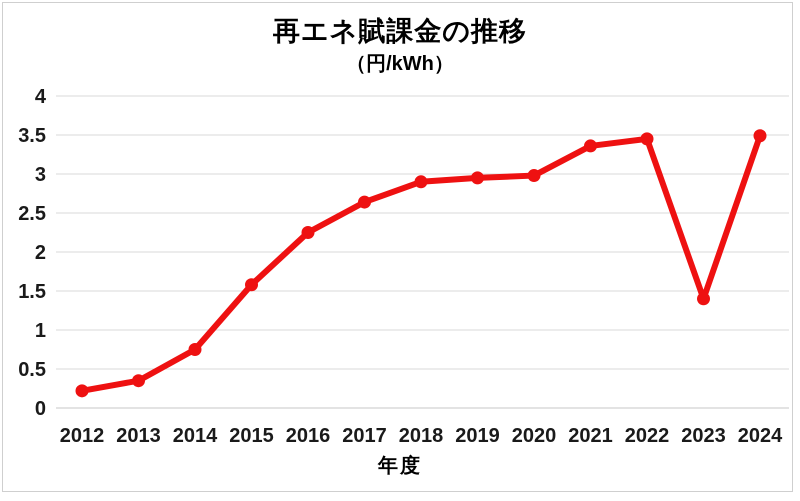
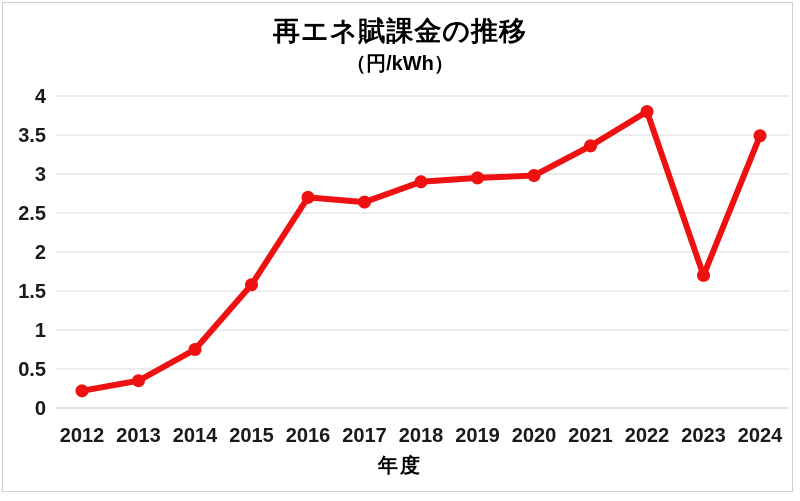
2016: 2.2 -> 2.7
2022: 3.5 -> 3.8
2023: 1.4 -> 1.7
